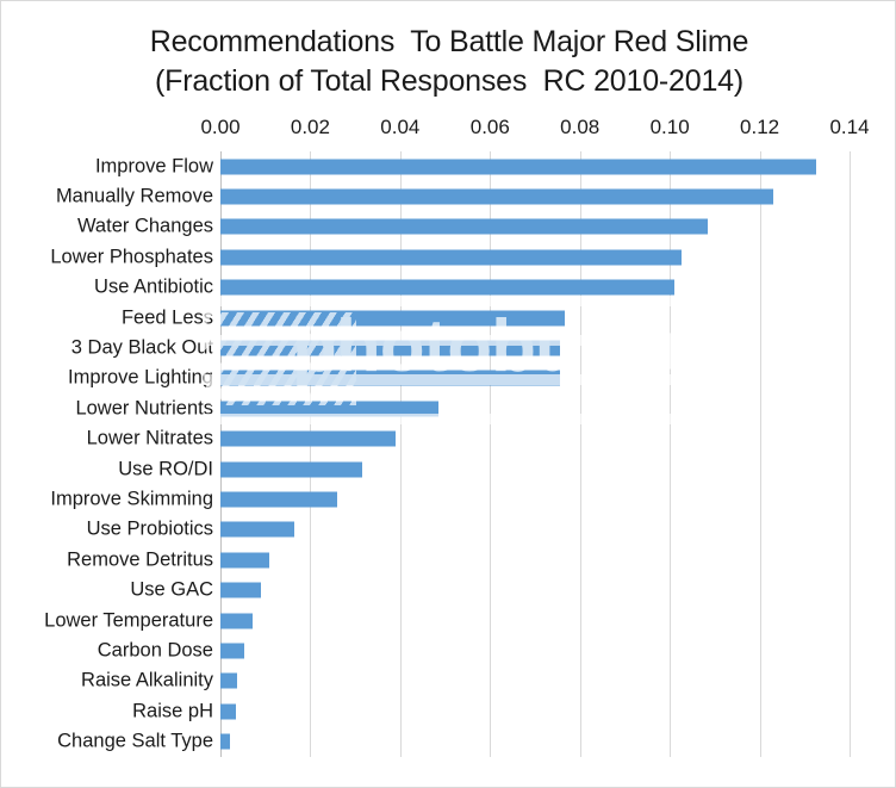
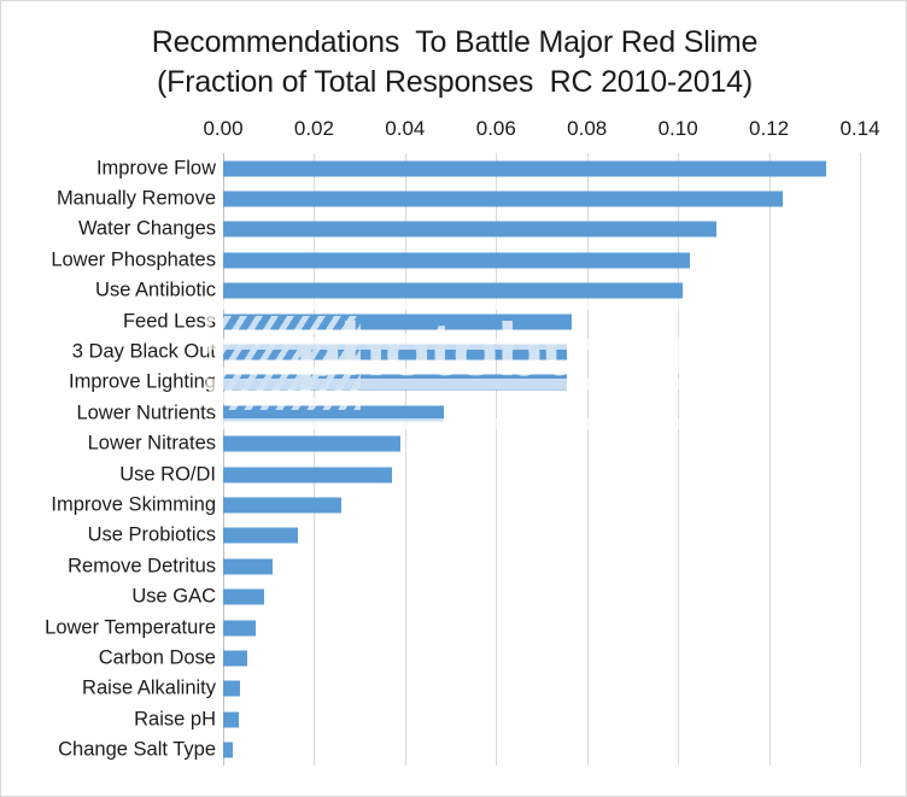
Use RO/DI: 0.032 -> 0.037
